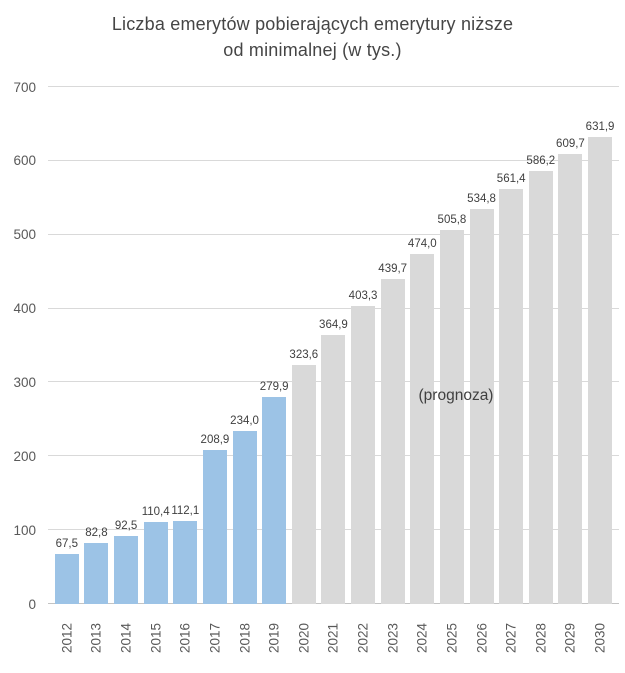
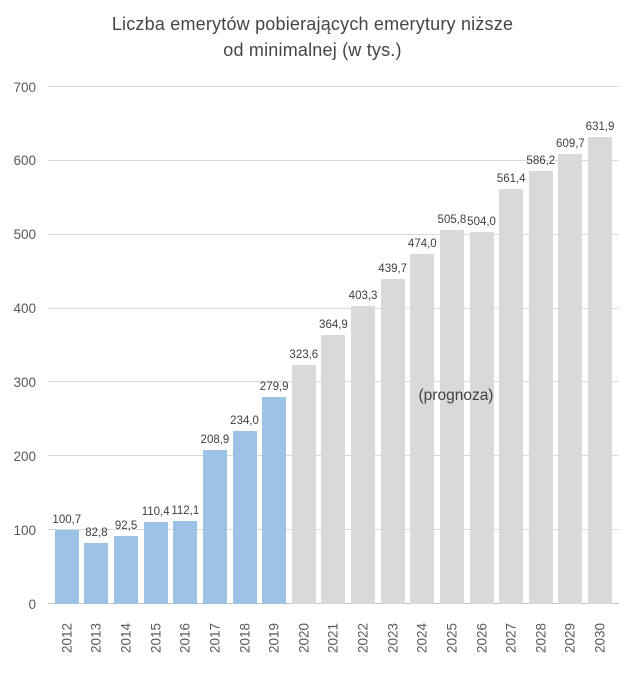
2012: 67,5 -> 100,7
2026: 534,8 -> 504,0
